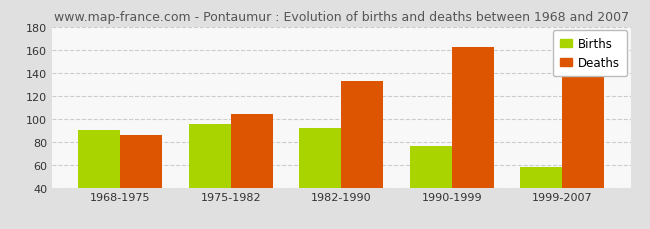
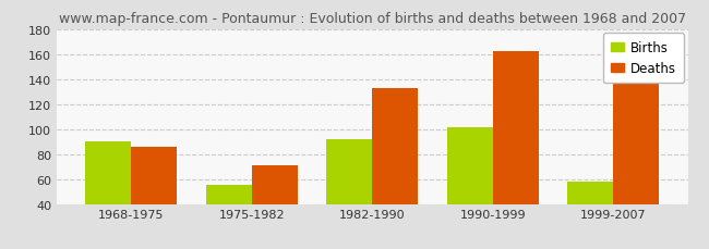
Births/1975-1982: 95 -> 55
Deaths/1975-1982: 104 -> 71
Births/1990-1999: 76 -> 101
